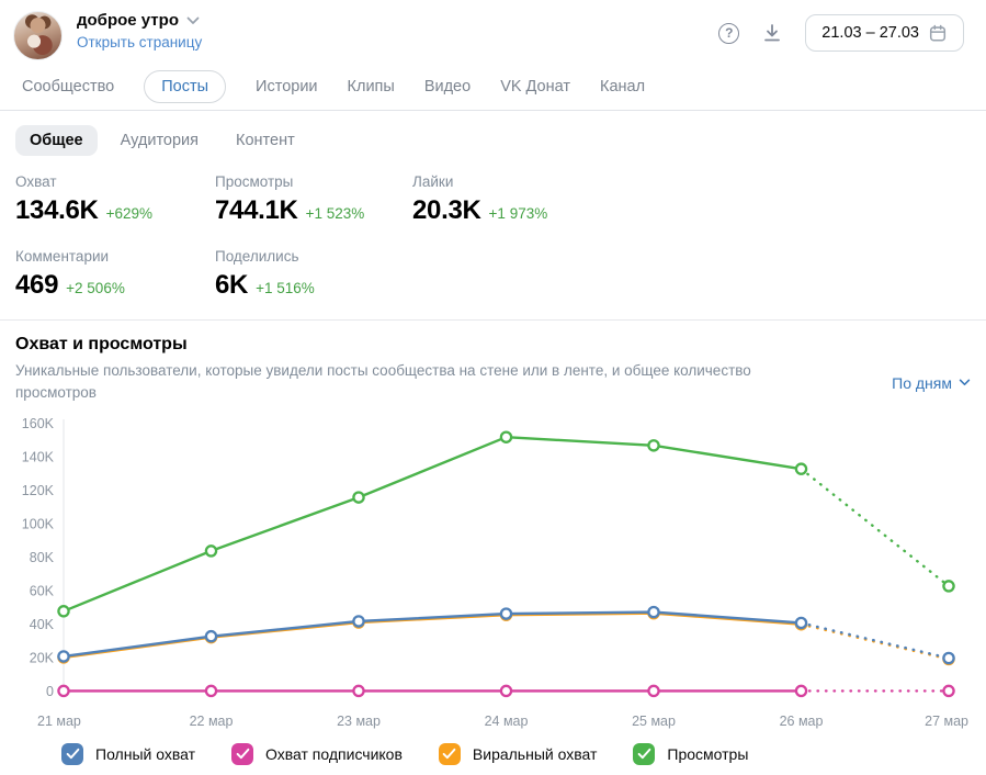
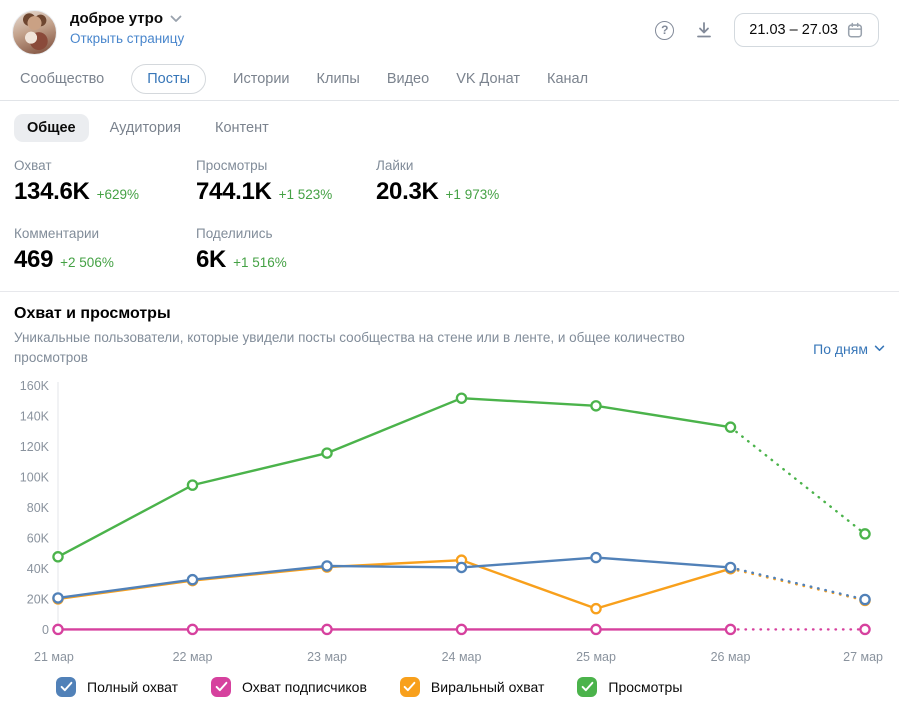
Просмотры/22 мар: 84K -> 95K
Полный охват/24 мар: 46K -> 41K
Виральный охват/25 мар: 47K -> 14K
